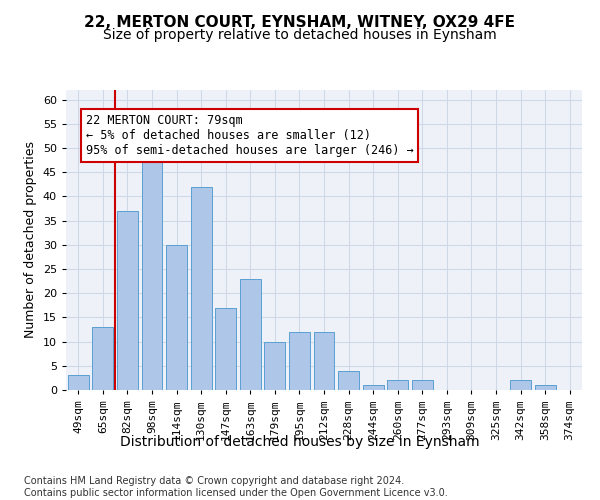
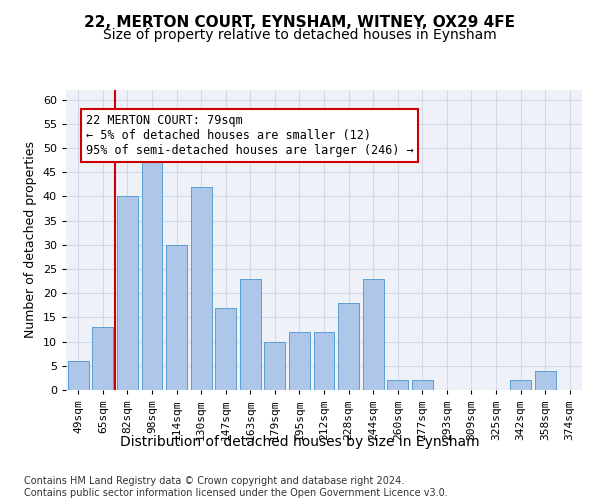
49sqm: 3 -> 6
82sqm: 37 -> 40
228sqm: 4 -> 18
244sqm: 1 -> 23
358sqm: 1 -> 4
